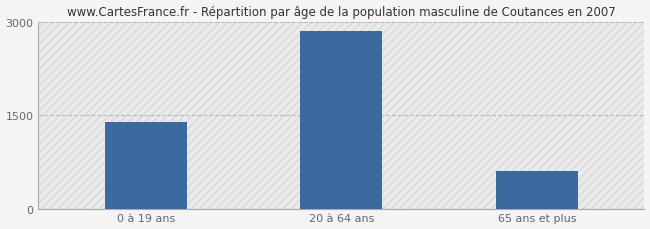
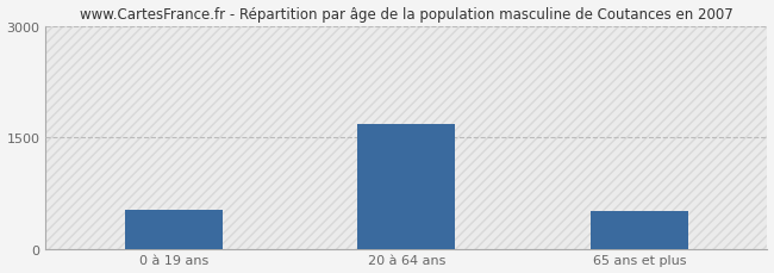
0 à 19 ans: 1400 -> 520
20 à 64 ans: 2840 -> 1680
65 ans et plus: 600 -> 500
